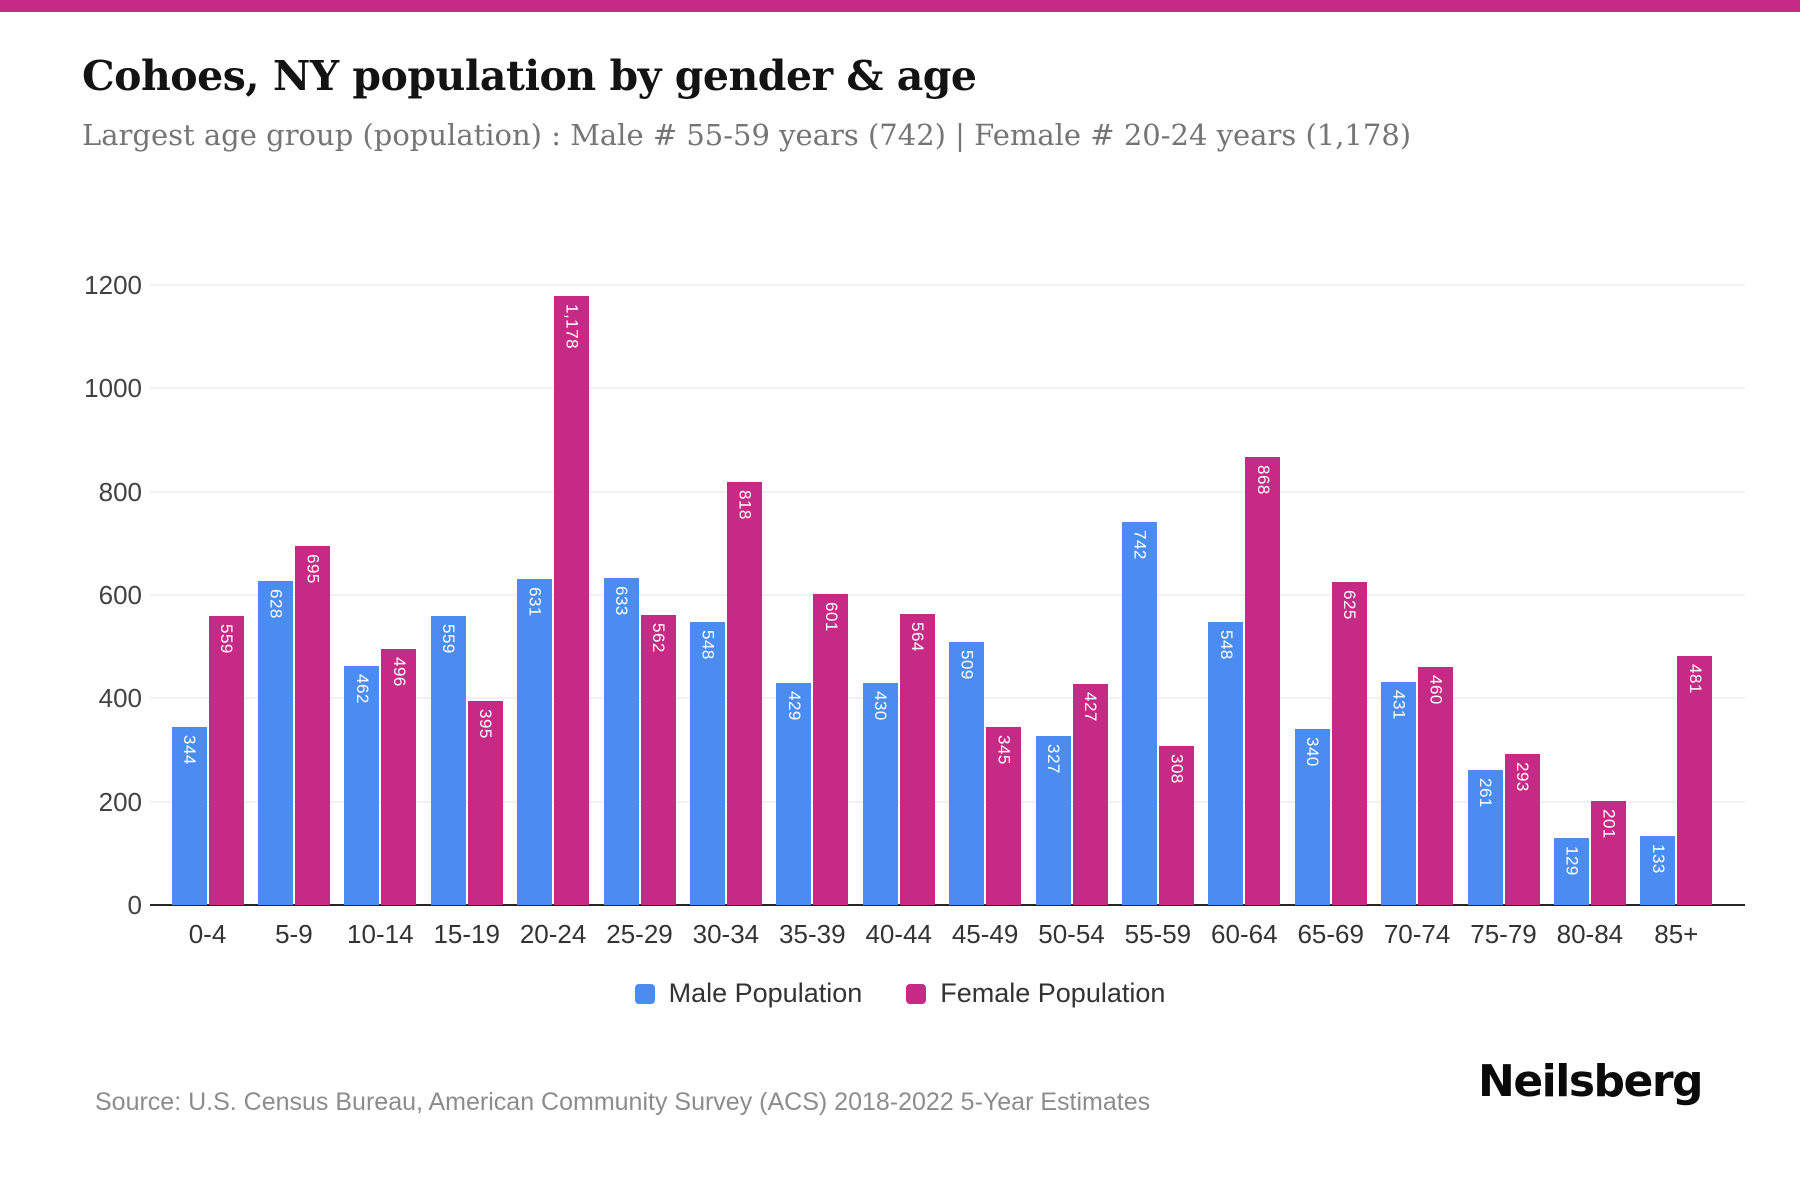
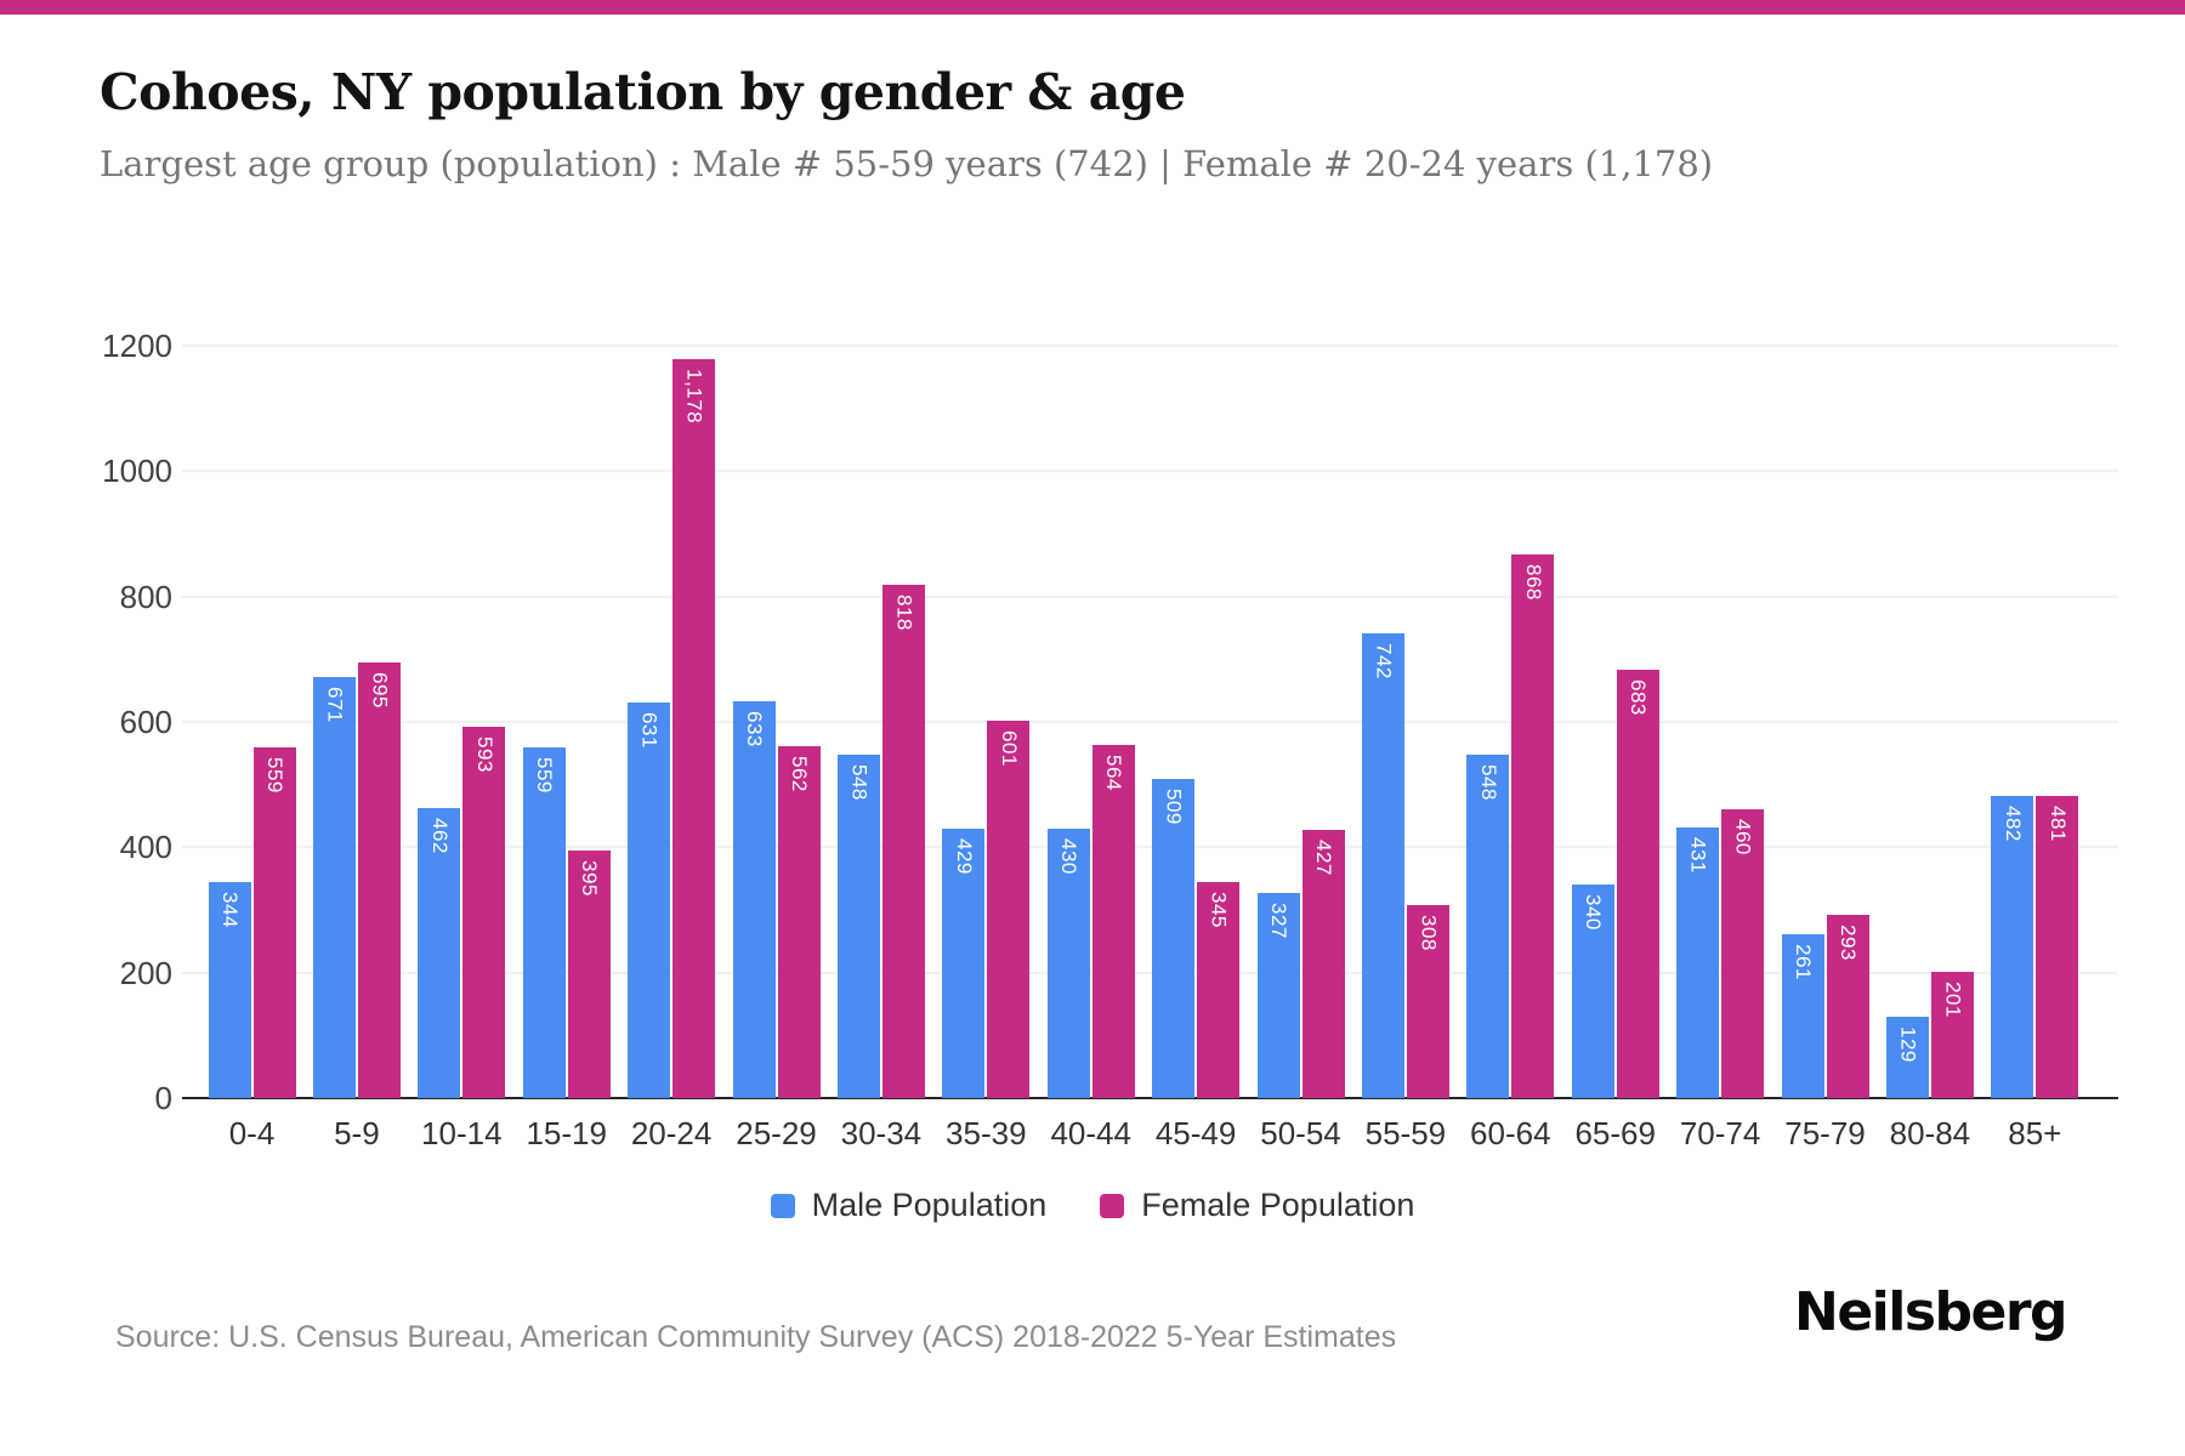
Male Population/5-9: 628 -> 671
Female Population/10-14: 496 -> 593
Female Population/65-69: 625 -> 683
Male Population/85+: 133 -> 482
